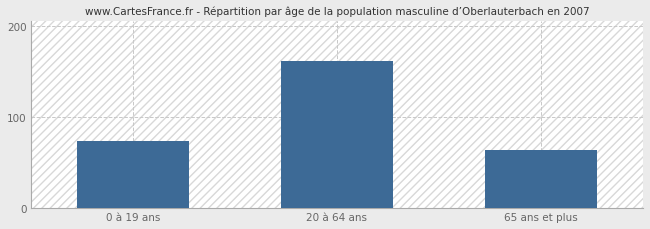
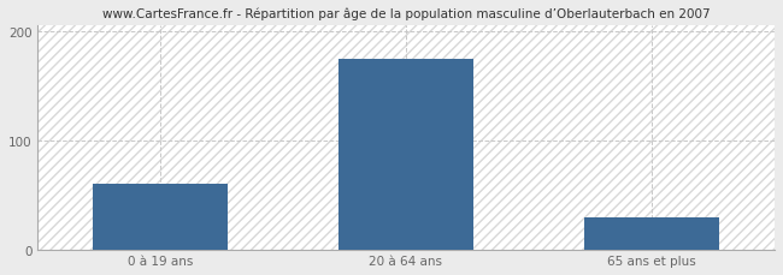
0 à 19 ans: 74 -> 60
20 à 64 ans: 162 -> 175
65 ans et plus: 64 -> 30
